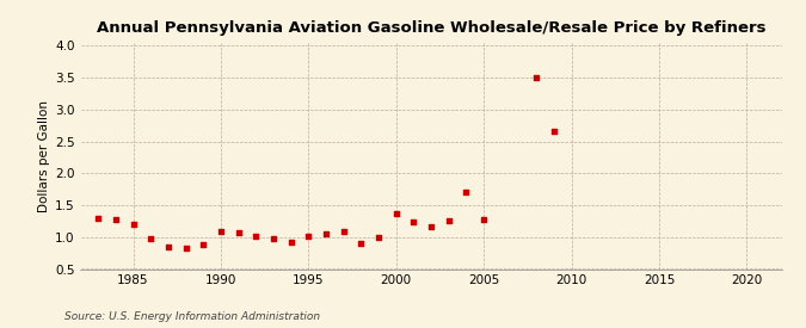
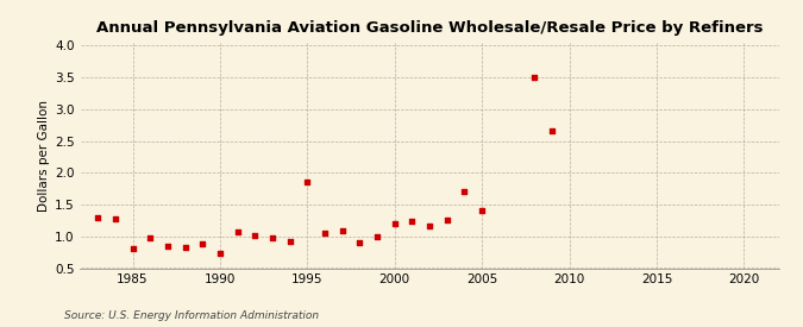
1985: 1.20 -> 0.80
1990: 1.09 -> 0.74
1995: 1.01 -> 1.86
2000: 1.37 -> 1.20
2005: 1.28 -> 1.40
